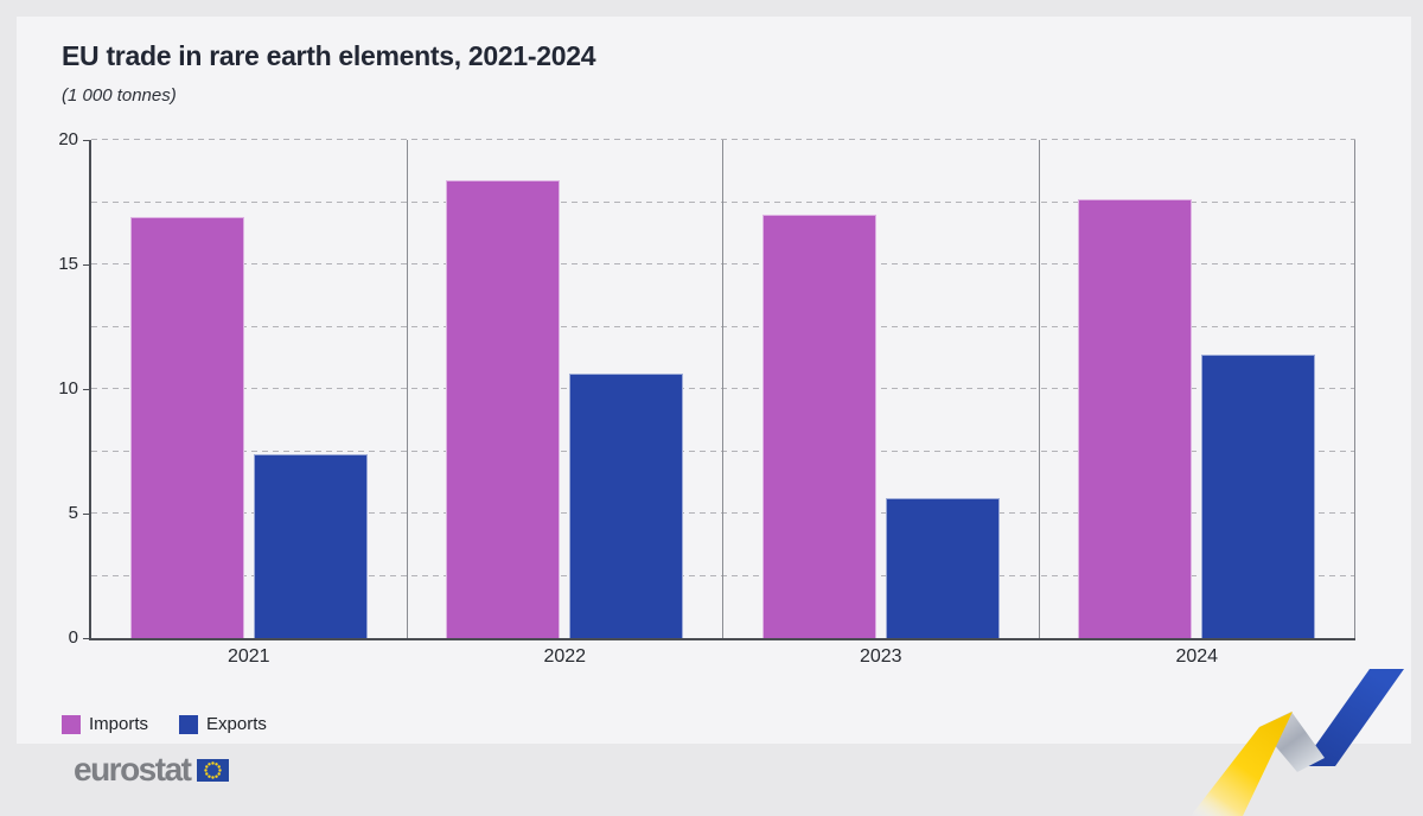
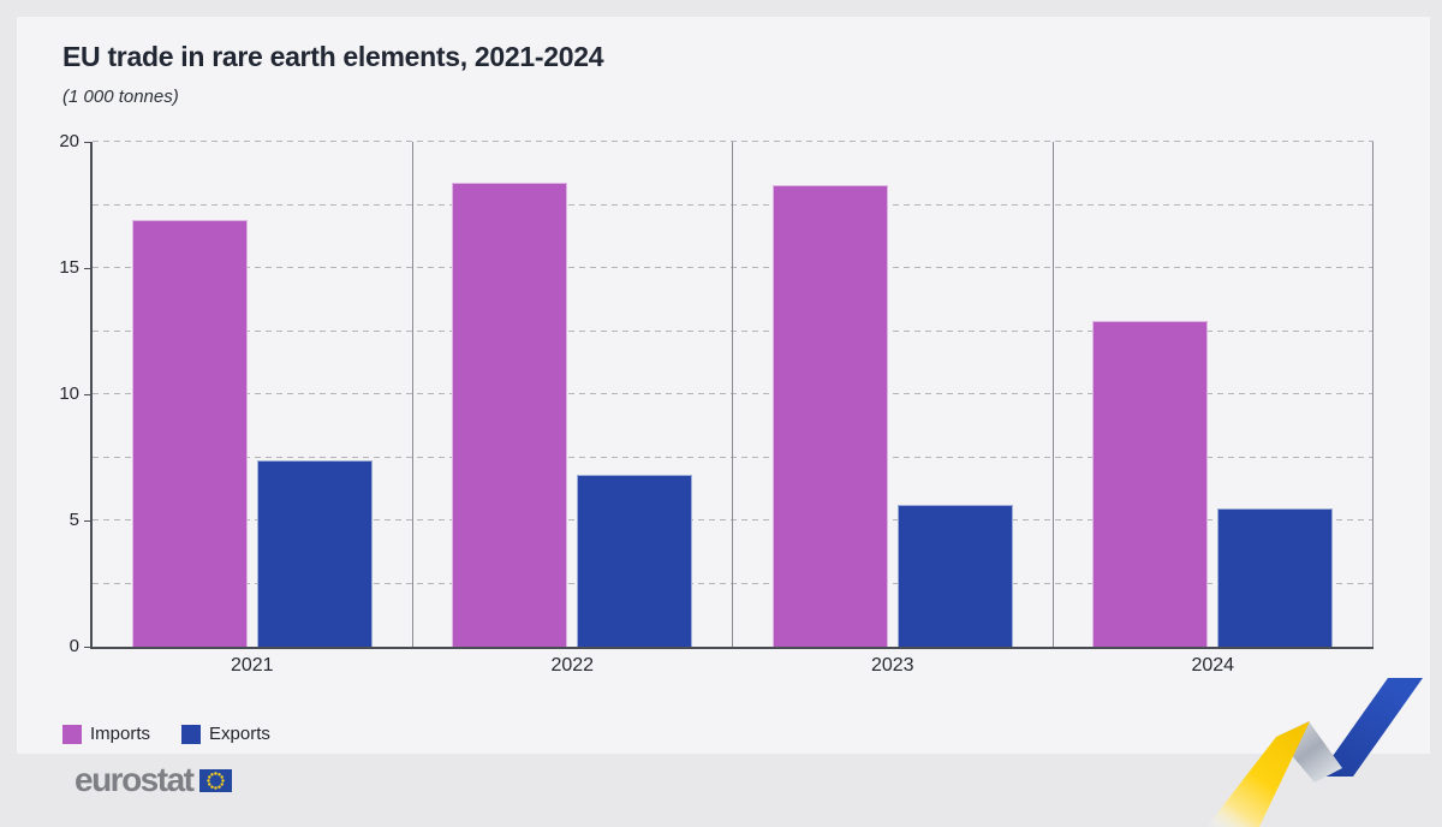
Exports/2022: 10.6 -> 6.8
Imports/2023: 17.0 -> 18.3
Imports/2024: 17.6 -> 12.9
Exports/2024: 11.4 -> 5.5
